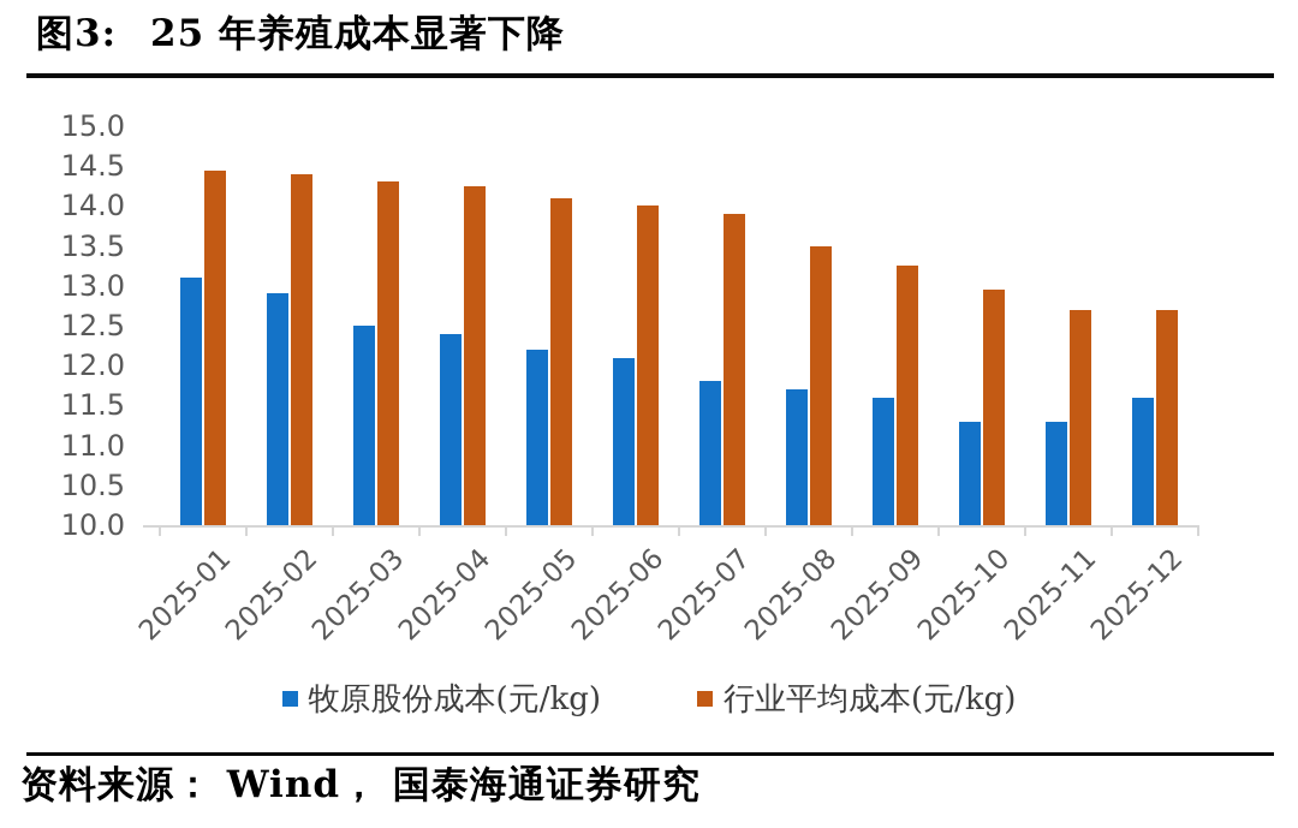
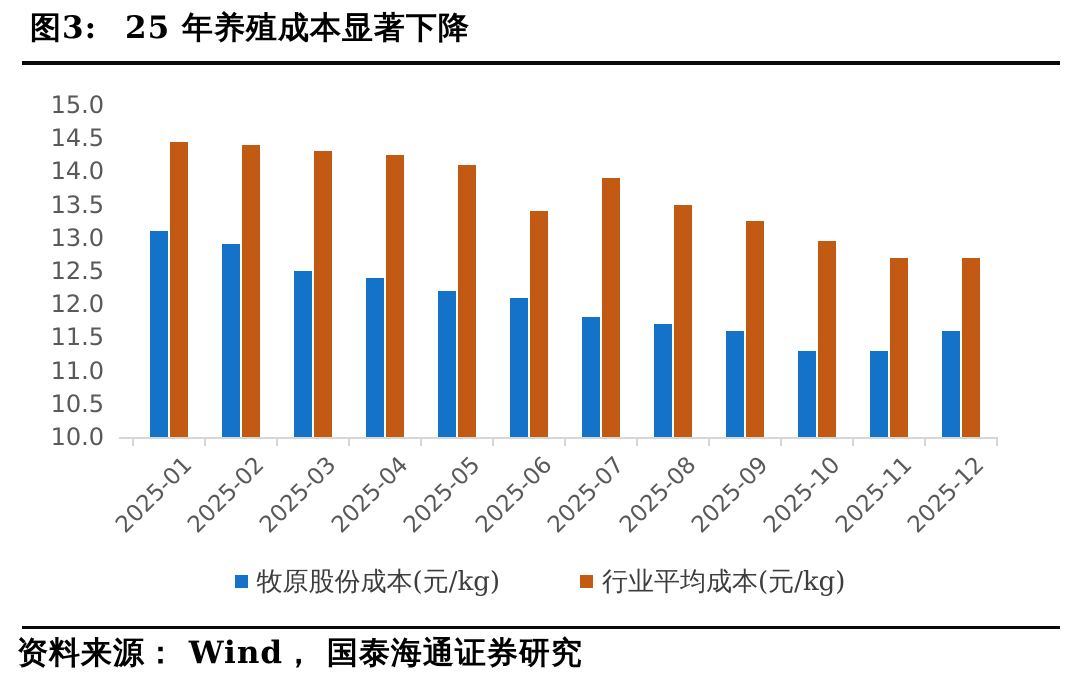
行业平均成本(元/kg)/2025-06: 14.0 -> 13.4
